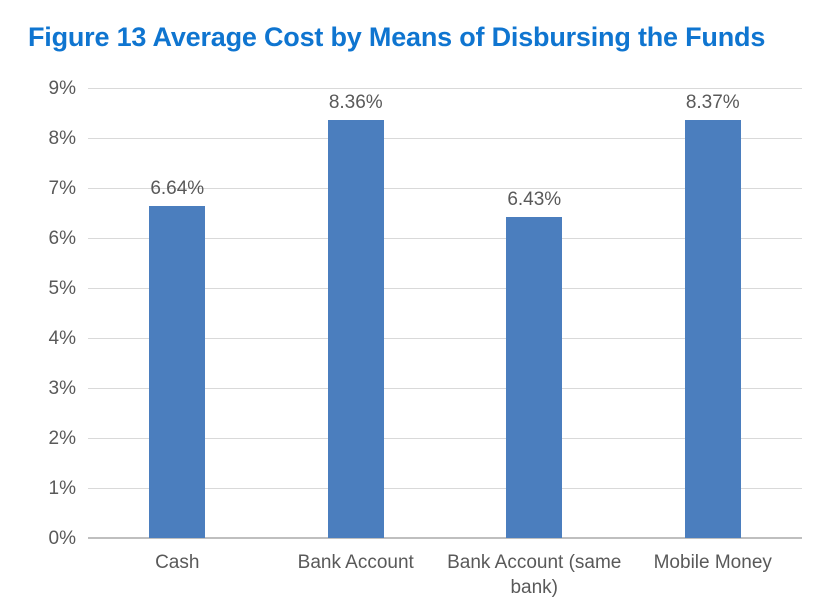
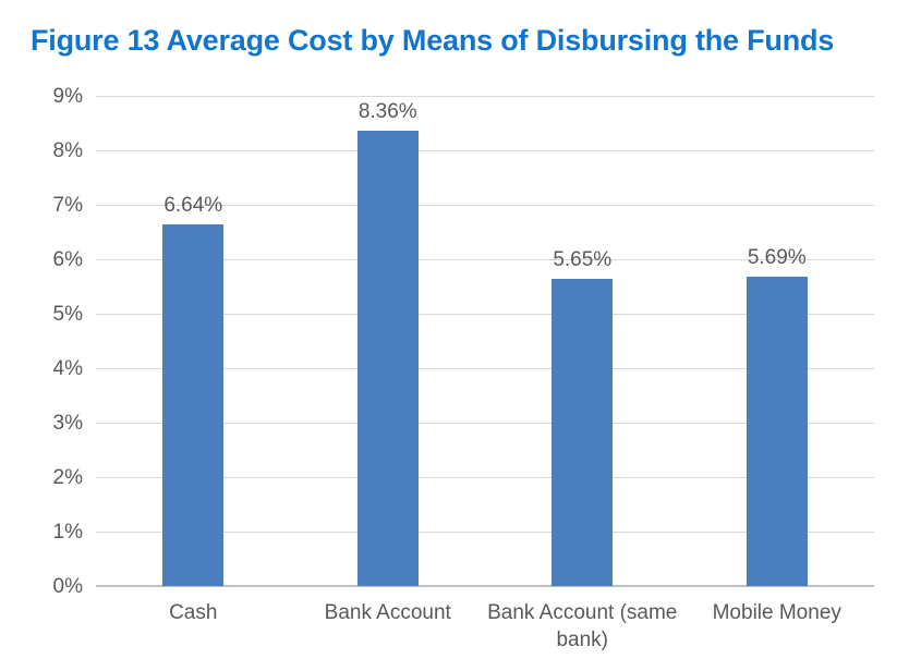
Bank Account (same bank): 6.43% -> 5.65%
Mobile Money: 8.37% -> 5.69%
